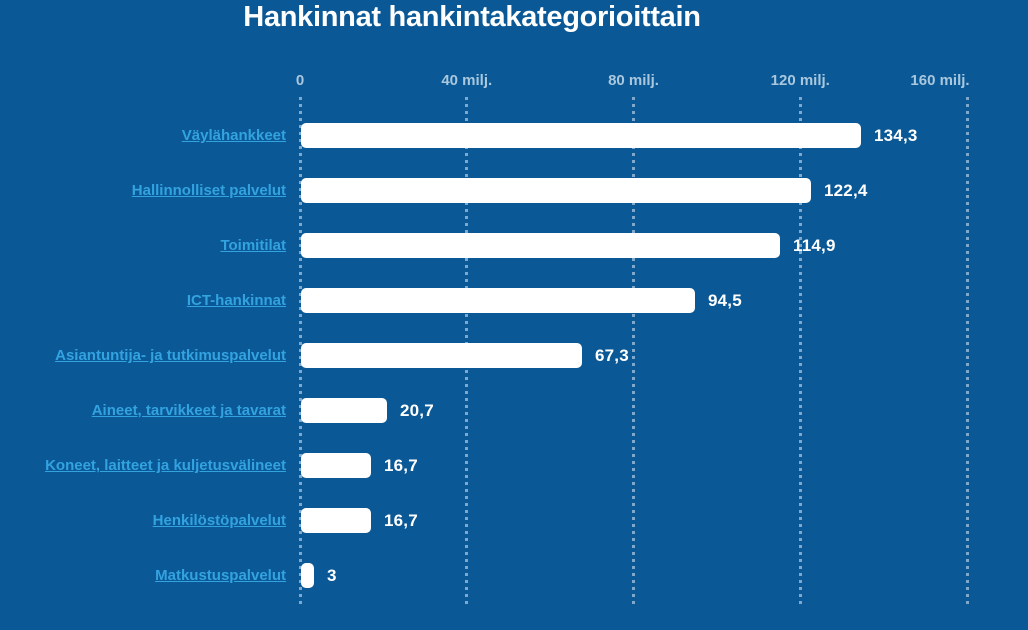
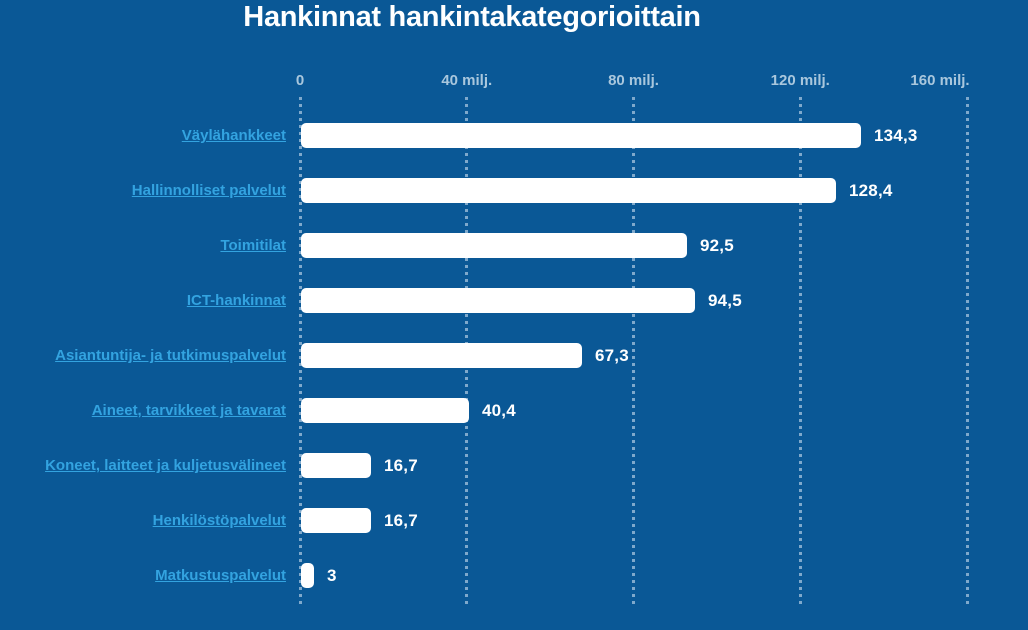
Hallinnolliset palvelut: 122,4 -> 128,4
Toimitilat: 114,9 -> 92,5
Aineet, tarvikkeet ja tavarat: 20,7 -> 40,4
